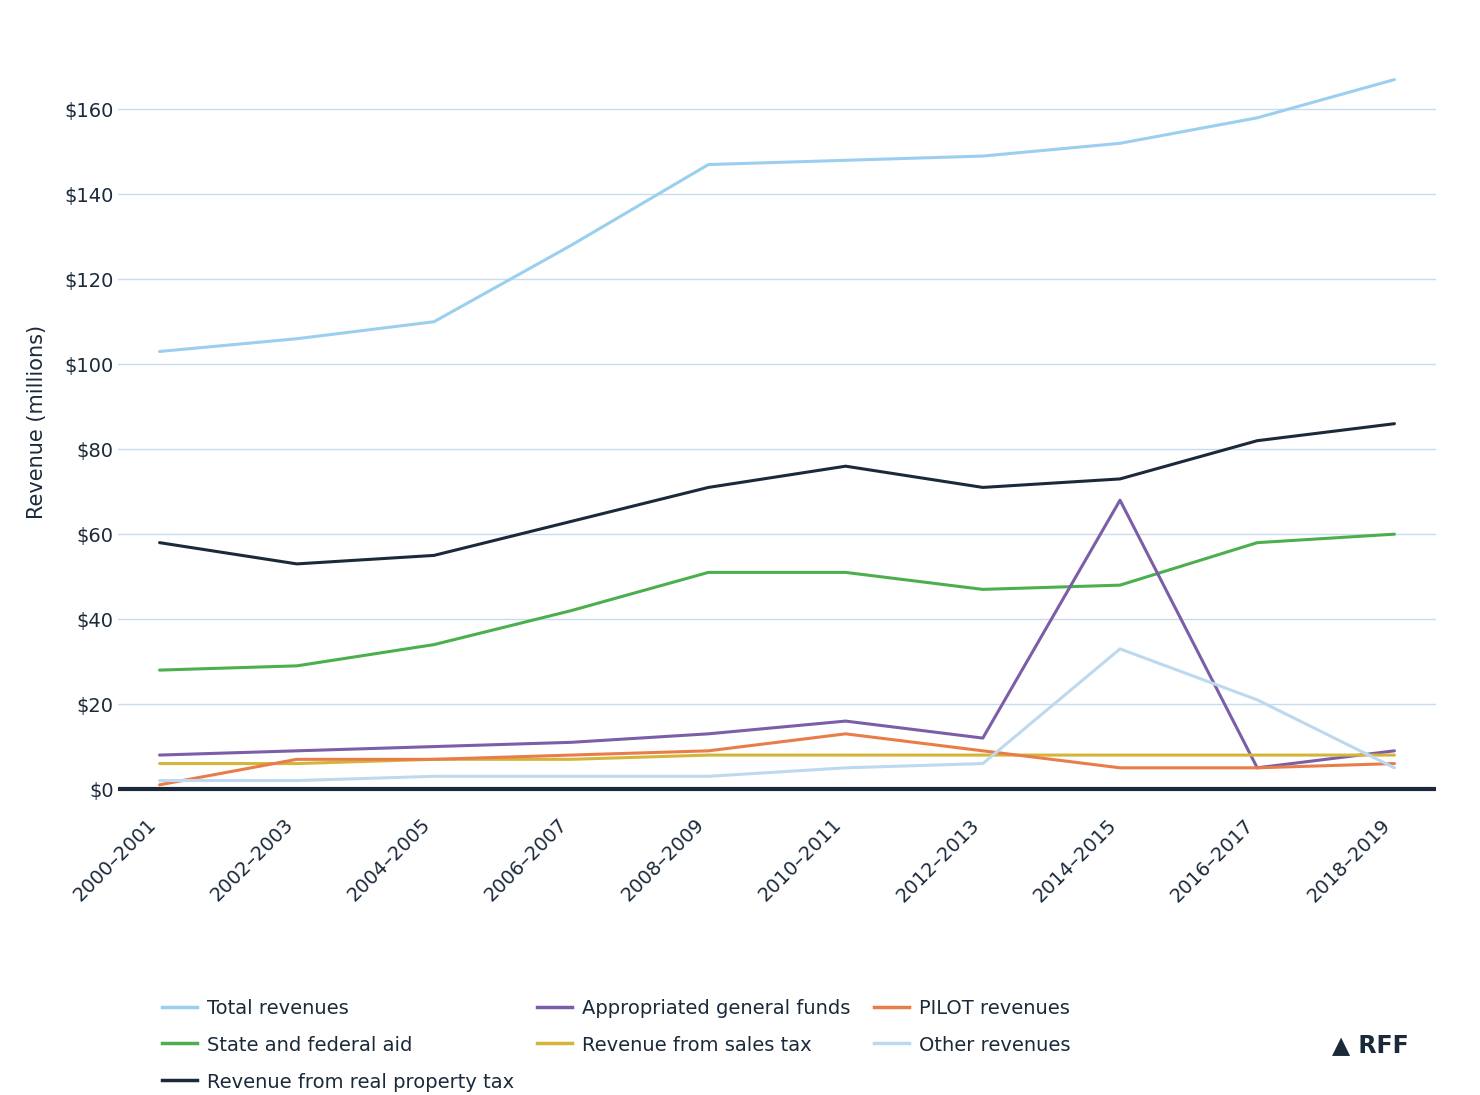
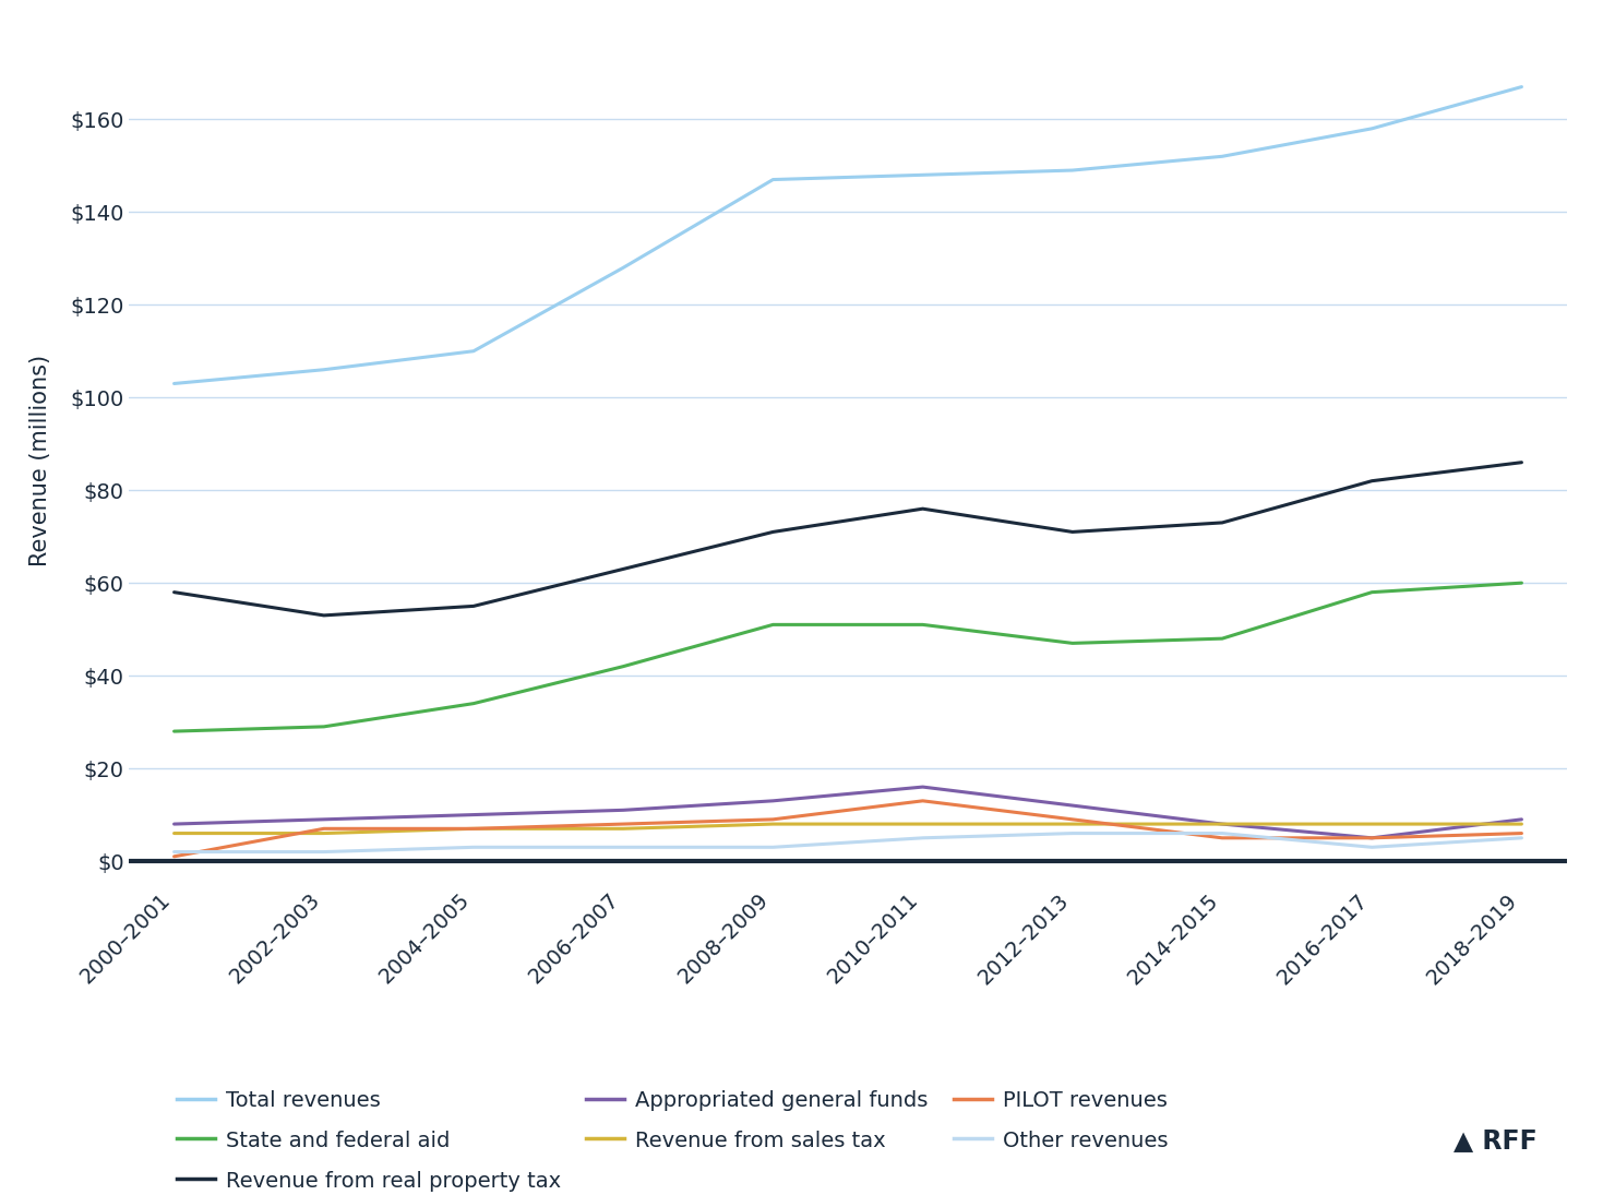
Appropriated general funds/2014–2015: $68 -> $8
Other revenues/2014–2015: $33 -> $6
Other revenues/2016–2017: $21 -> $3
